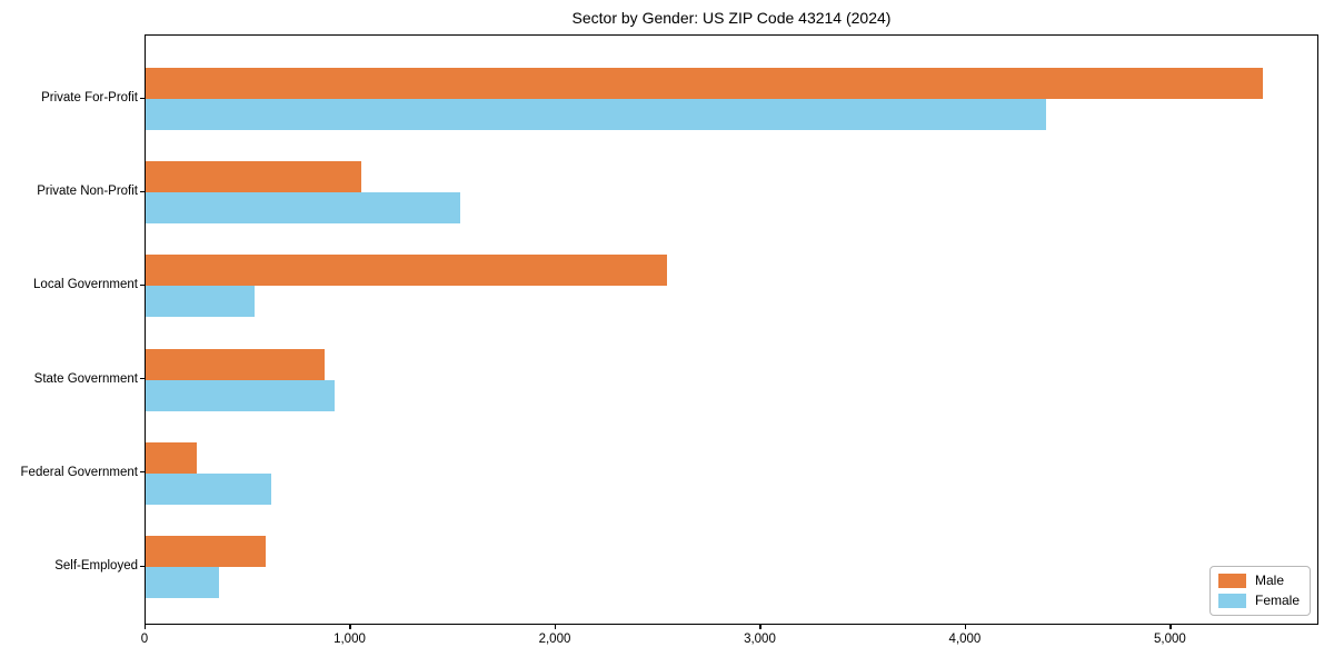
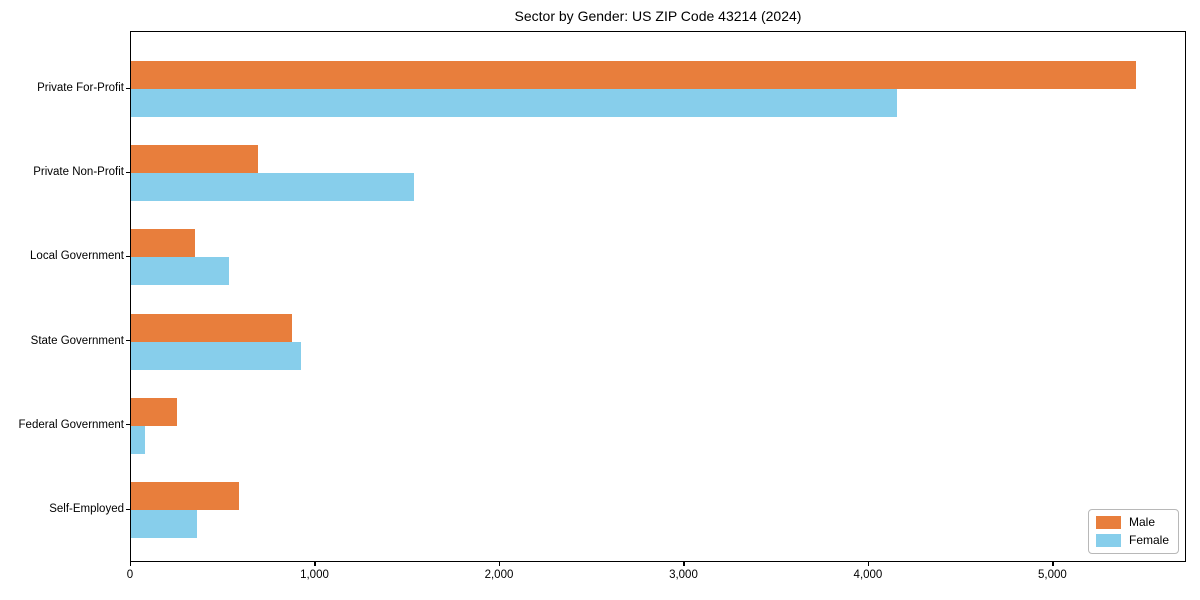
Female/Private For-Profit: 4390 -> 4150
Male/Private Non-Profit: 1050 -> 690
Male/Local Government: 2540 -> 340
Female/Federal Government: 610 -> 80
